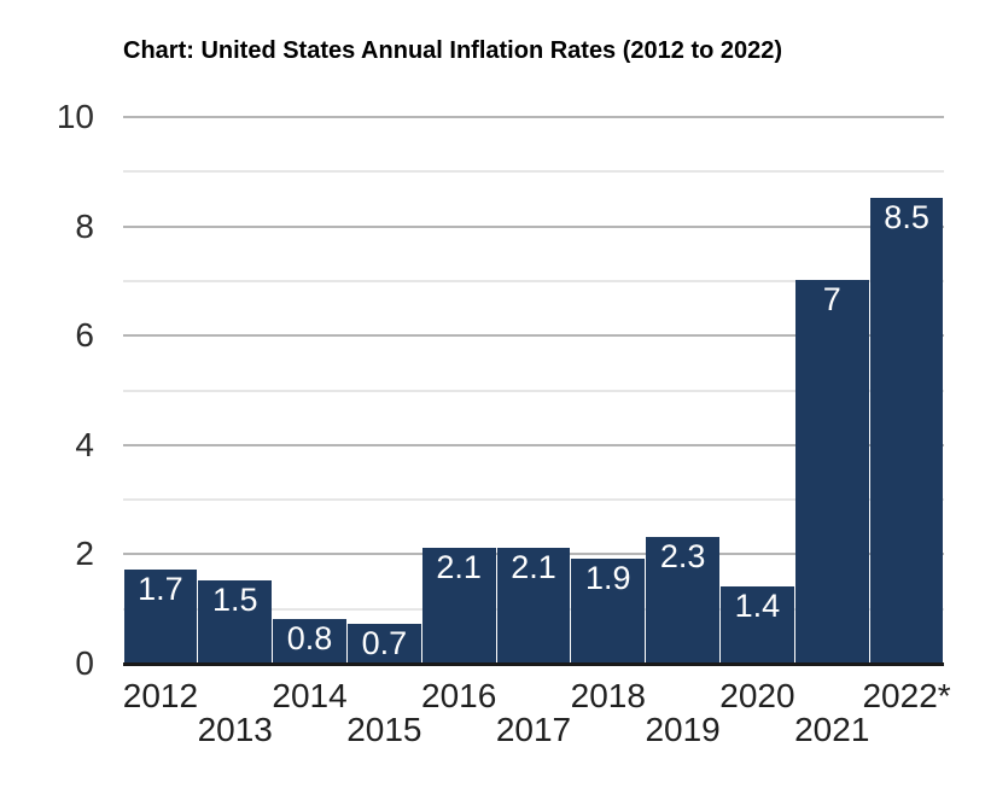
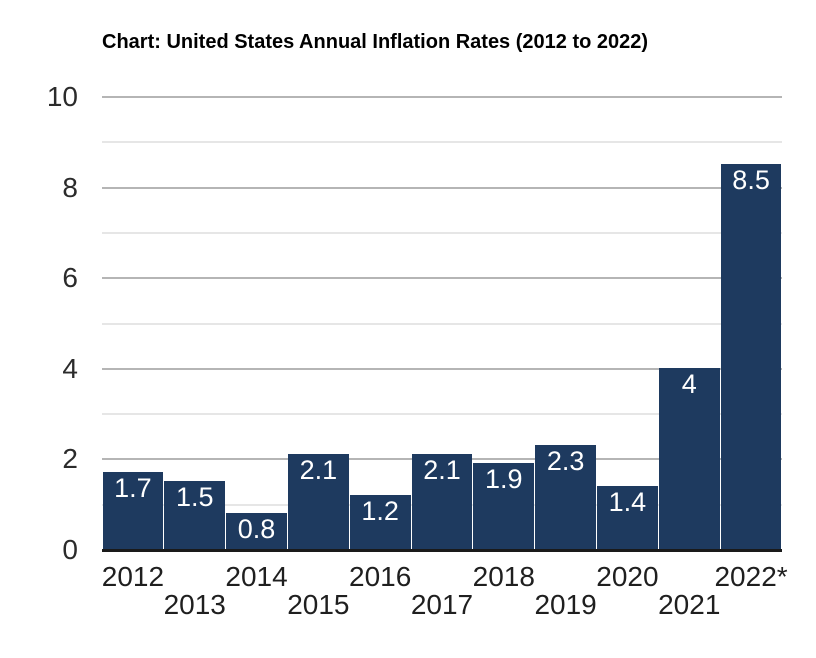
2015: 0.7 -> 2.1
2016: 2.1 -> 1.2
2021: 7 -> 4
